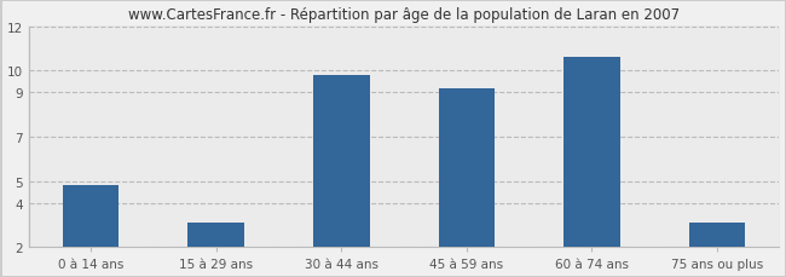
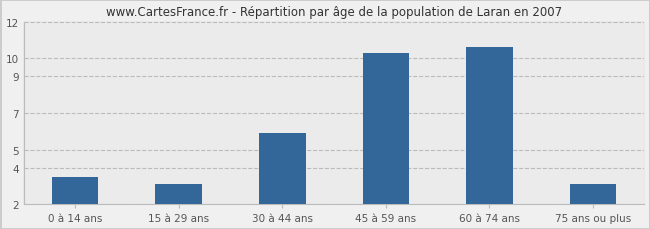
0 à 14 ans: 4.8 -> 3.5
30 à 44 ans: 9.8 -> 5.9
45 à 59 ans: 9.2 -> 10.3
